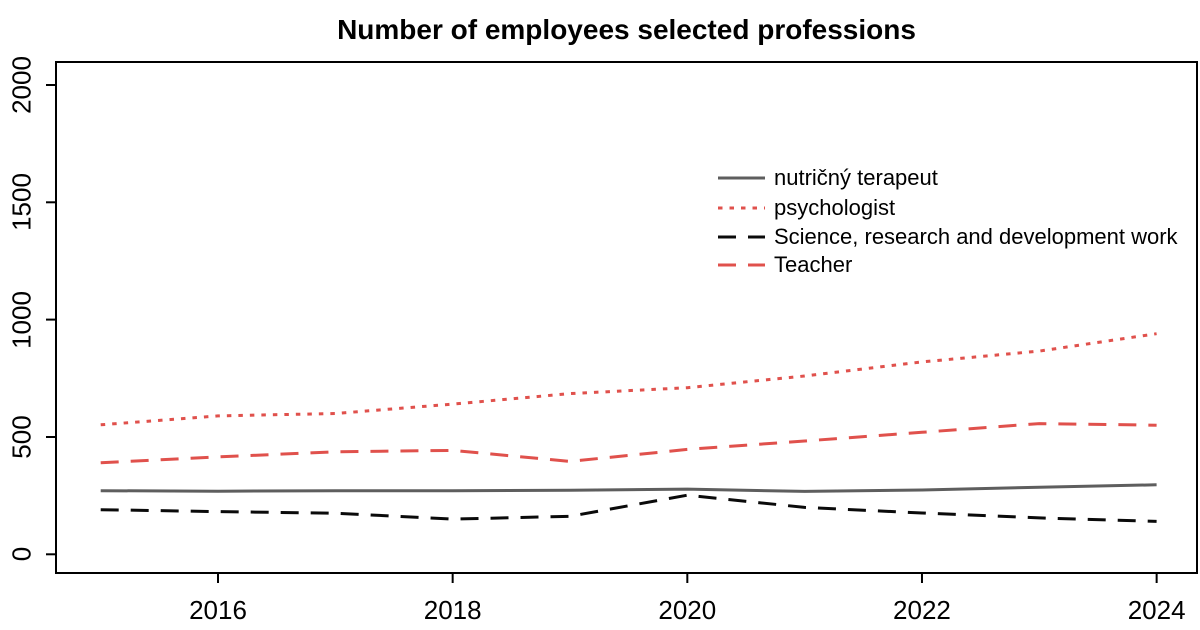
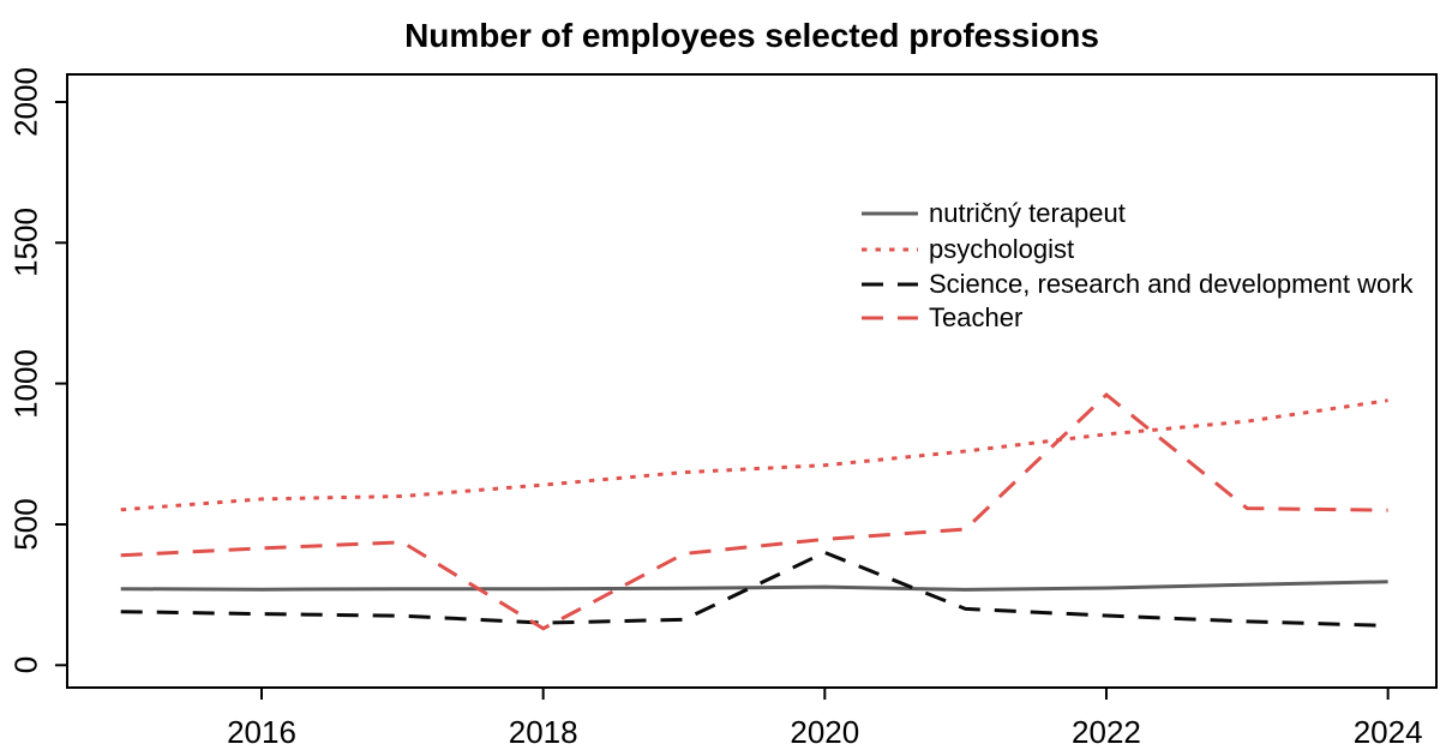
Teacher/2018: 440 -> 130
Science, research and development work/2020: 250 -> 400
Teacher/2022: 520 -> 960
